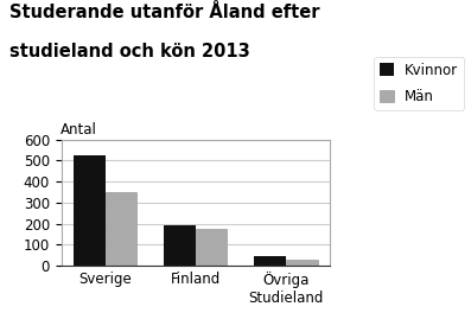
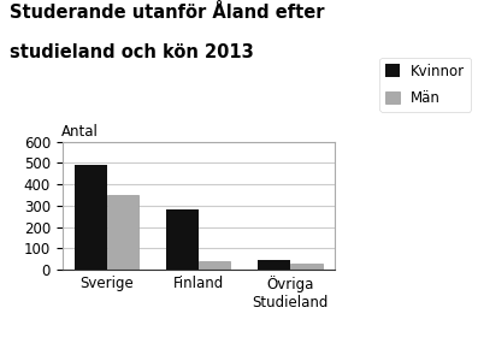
Kvinnor/Sverige: 530 -> 490
Kvinnor/Finland: 190 -> 280
Män/Finland: 170 -> 40
